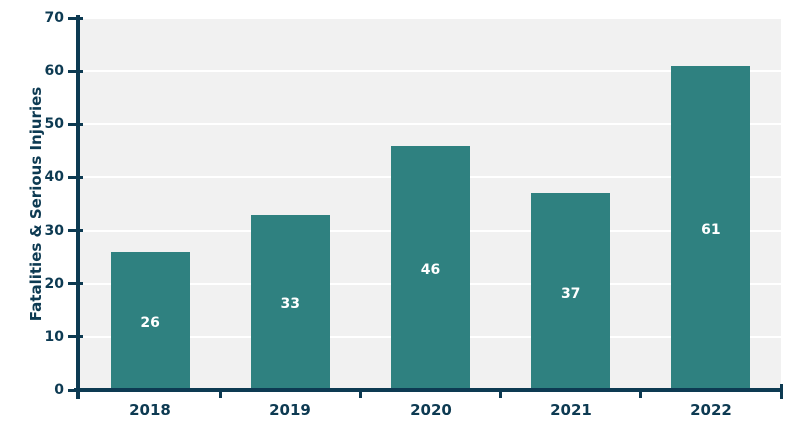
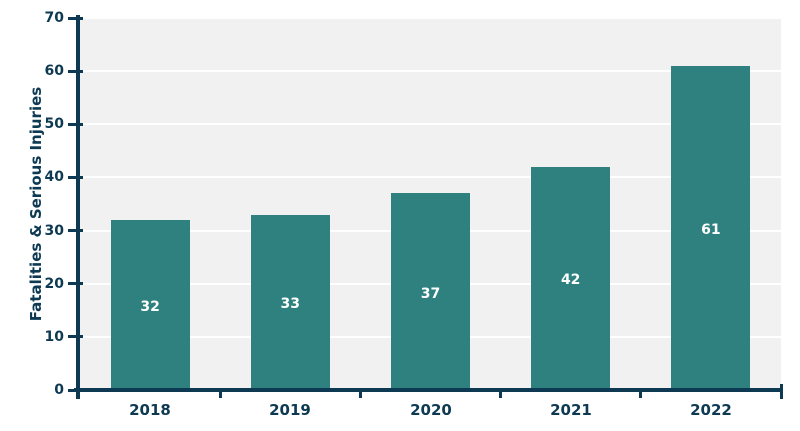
2018: 26 -> 32
2020: 46 -> 37
2021: 37 -> 42
